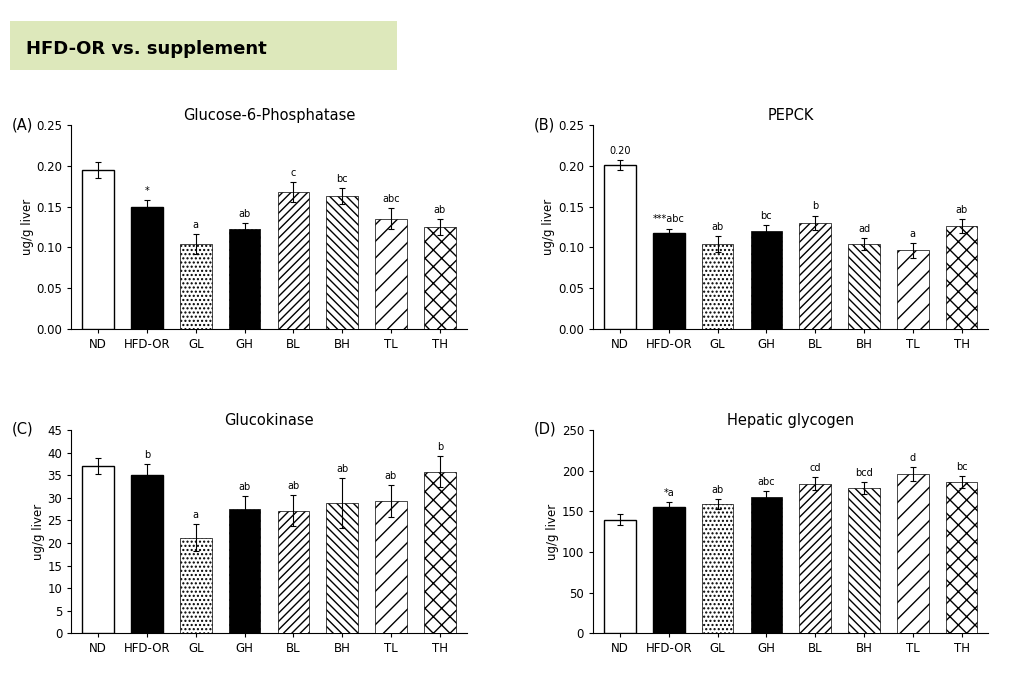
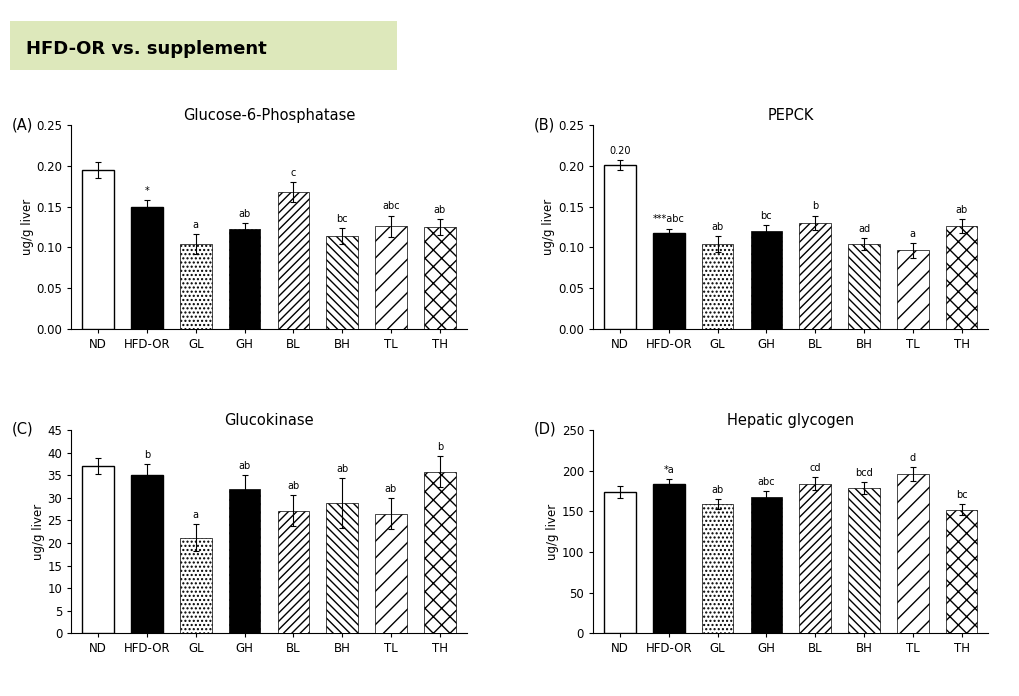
Glucose-6-Phosphatase/BH: 0.163 -> 0.114
Glucose-6-Phosphatase/TL: 0.135 -> 0.126
Glucokinase/GH: 27.5 -> 32.0
Glucokinase/TL: 29.3 -> 26.5
Hepatic glycogen/ND: 140 -> 174
Hepatic glycogen/HFD-OR: 156 -> 184
Hepatic glycogen/TH: 186 -> 152
